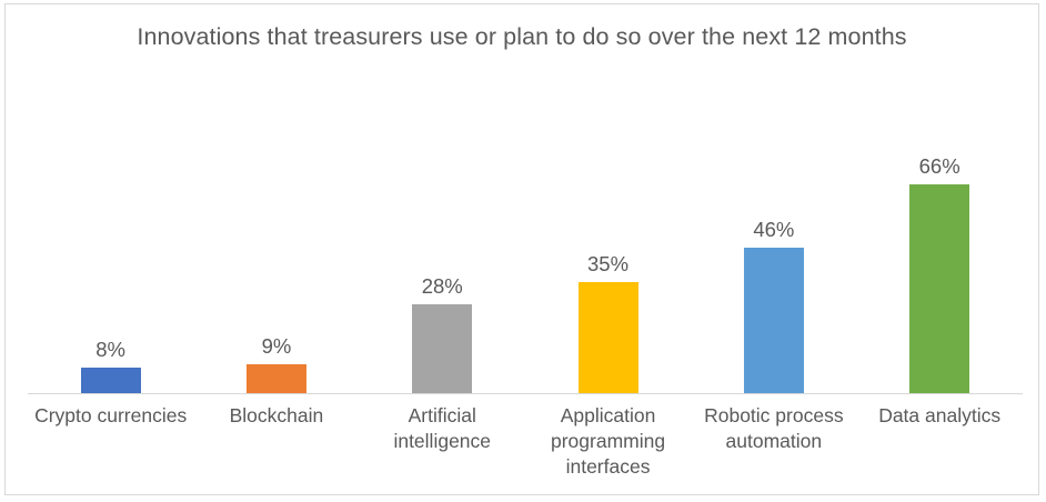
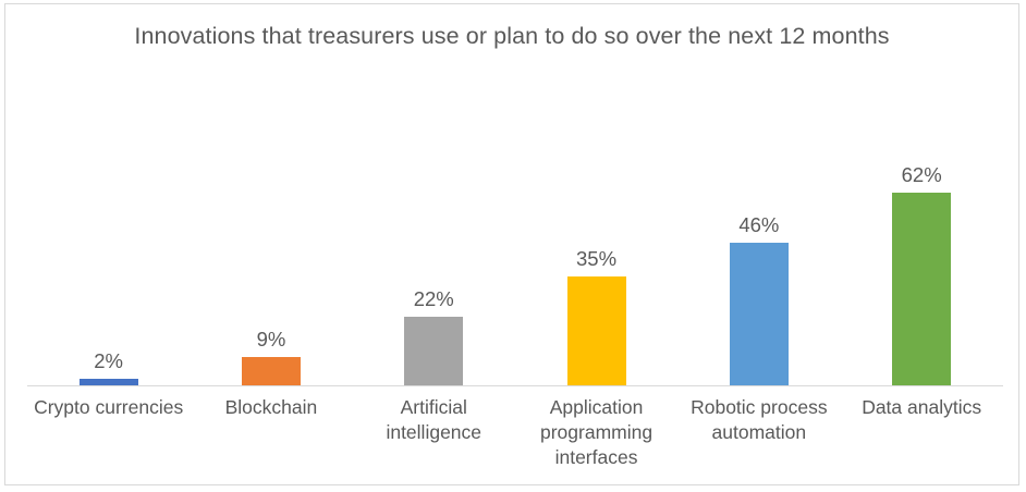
Crypto currencies: 8% -> 2%
Artificial intelligence: 28% -> 22%
Data analytics: 66% -> 62%
